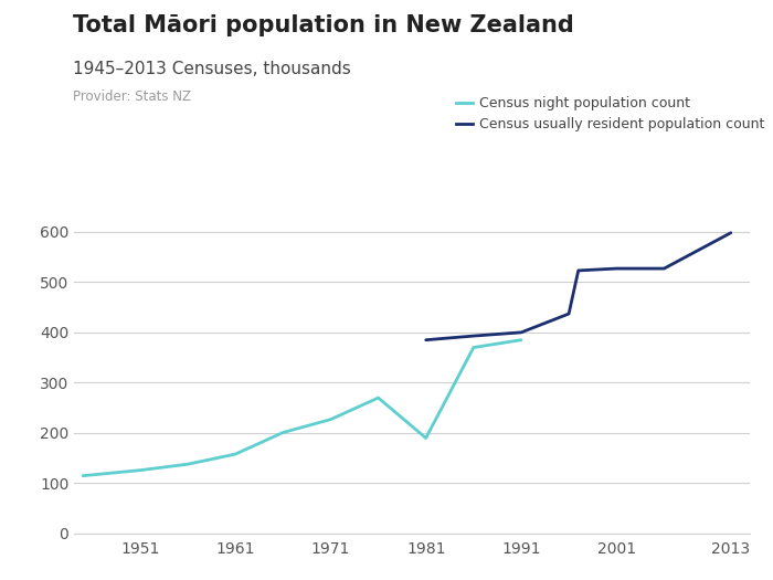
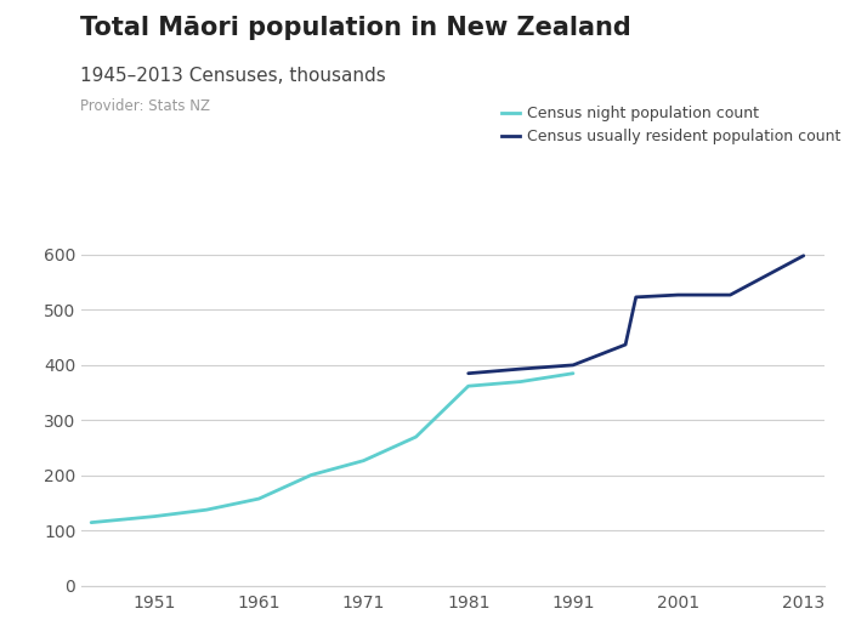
Census night population count/1981: 190 -> 362
